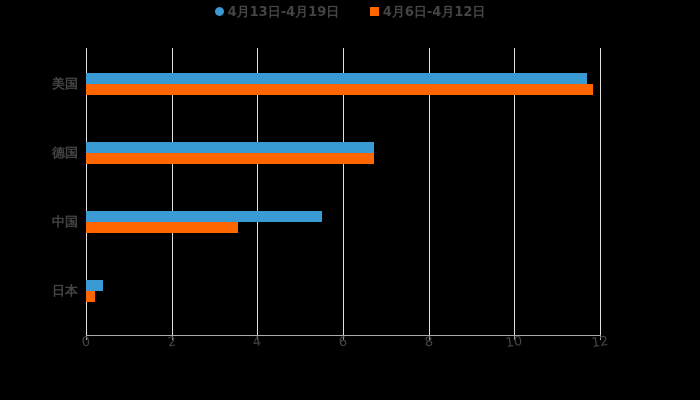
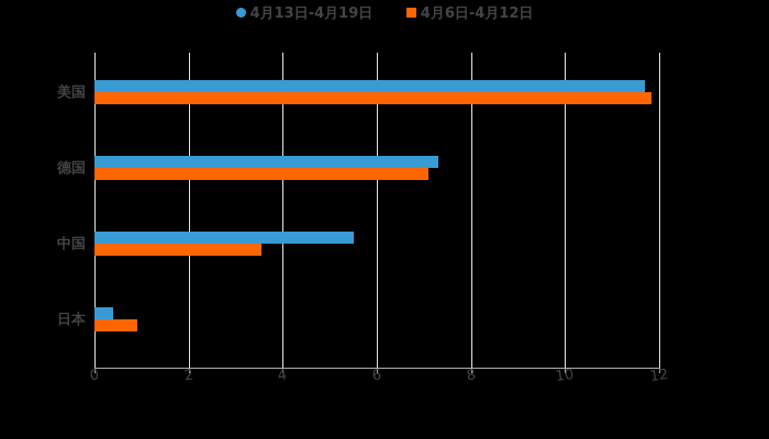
4月13日-4月19日/德国: 6.7 -> 7.3
4月6日-4月12日/德国: 6.7 -> 7.1
4月6日-4月12日/日本: 0.2 -> 0.9
